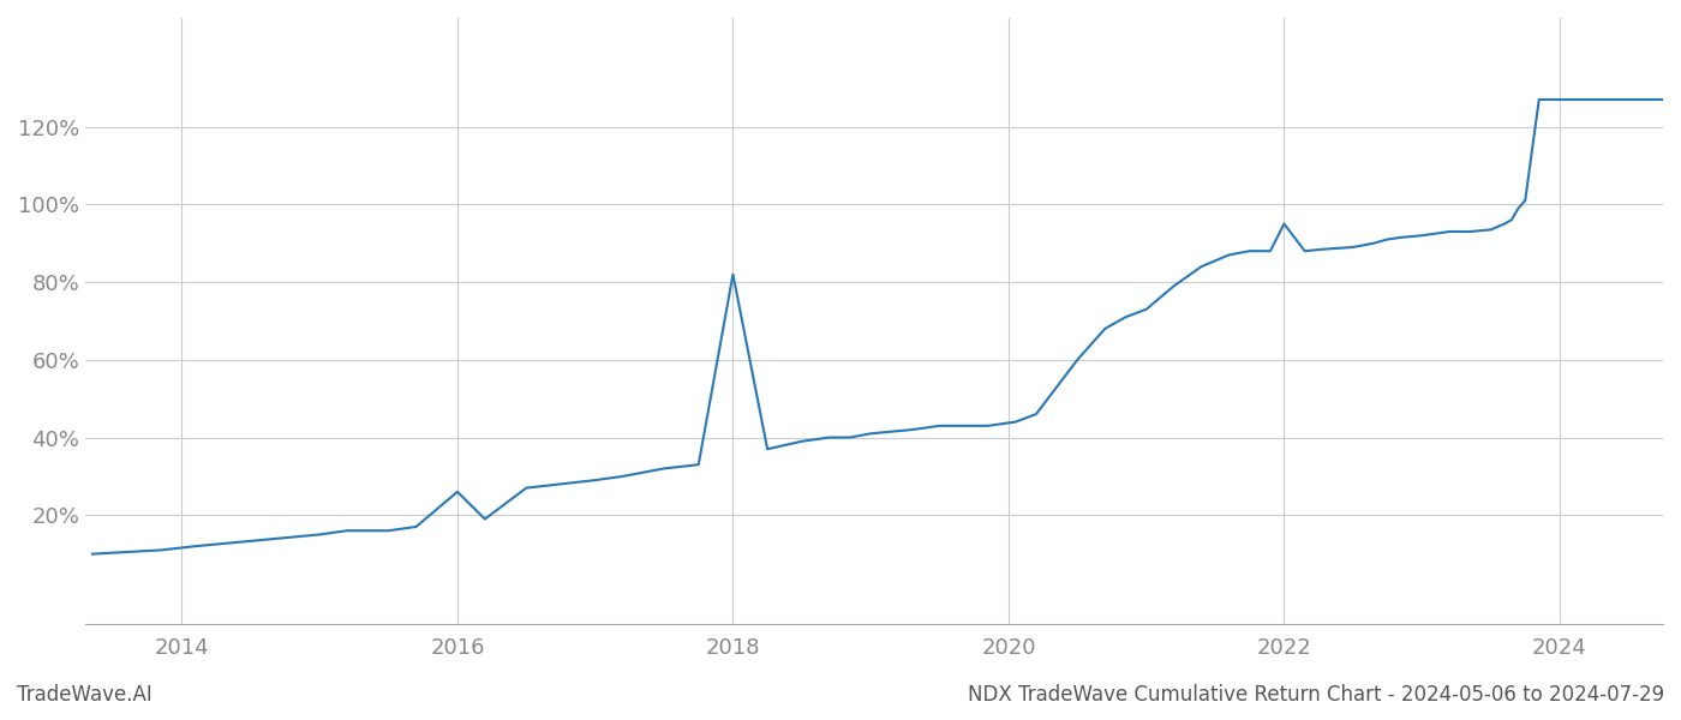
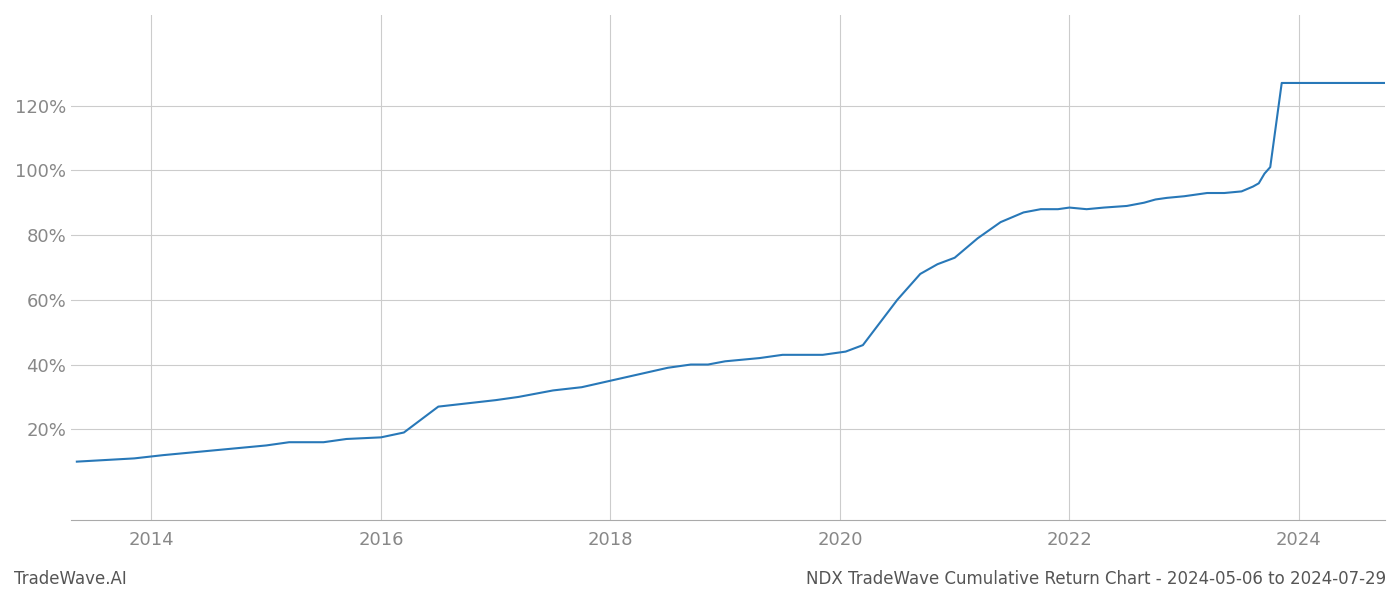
2016: 26.0% -> 17.5%
2018: 82.0% -> 35.0%
2022: 95.0% -> 88.5%
